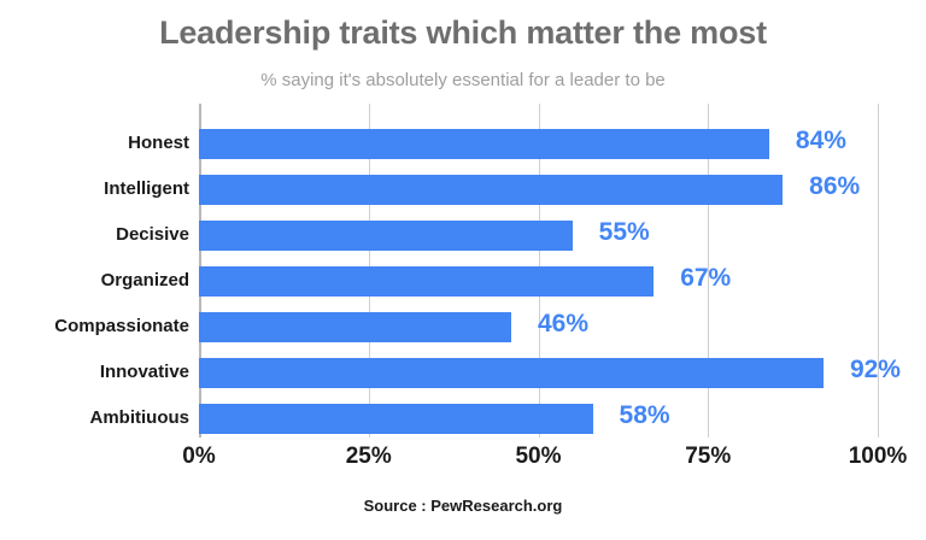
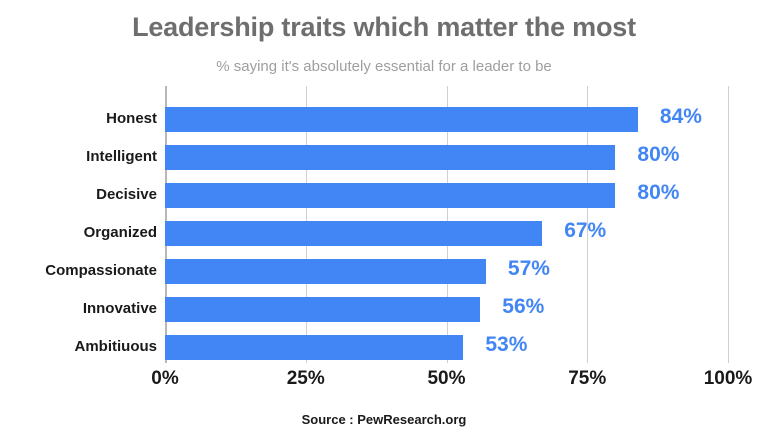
Intelligent: 86% -> 80%
Decisive: 55% -> 80%
Compassionate: 46% -> 57%
Innovative: 92% -> 56%
Ambitiuous: 58% -> 53%
